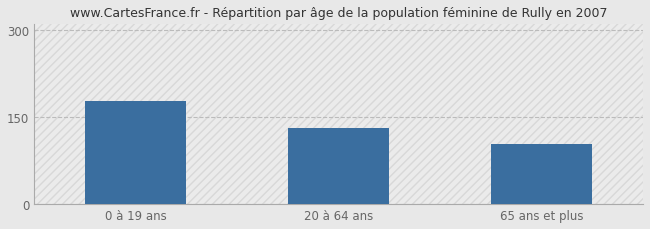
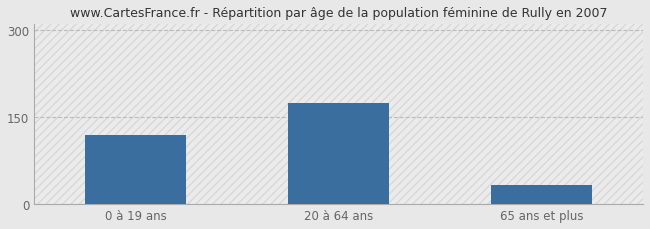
0 à 19 ans: 178 -> 120
20 à 64 ans: 132 -> 175
65 ans et plus: 104 -> 33
